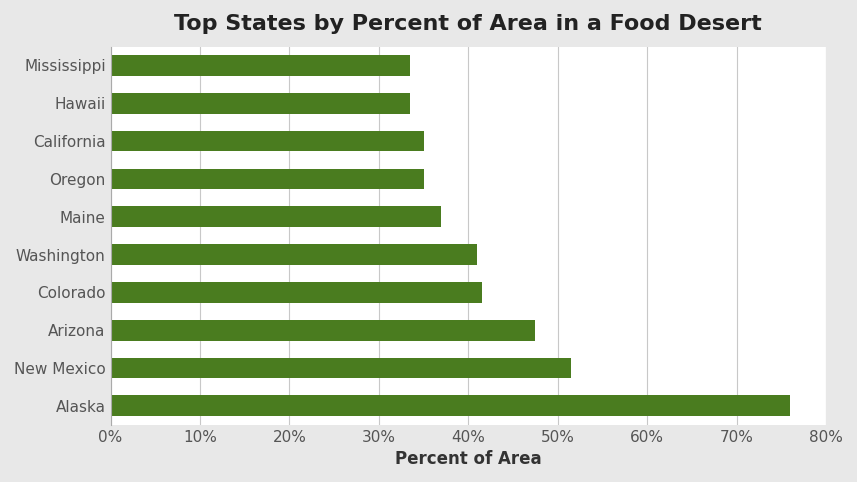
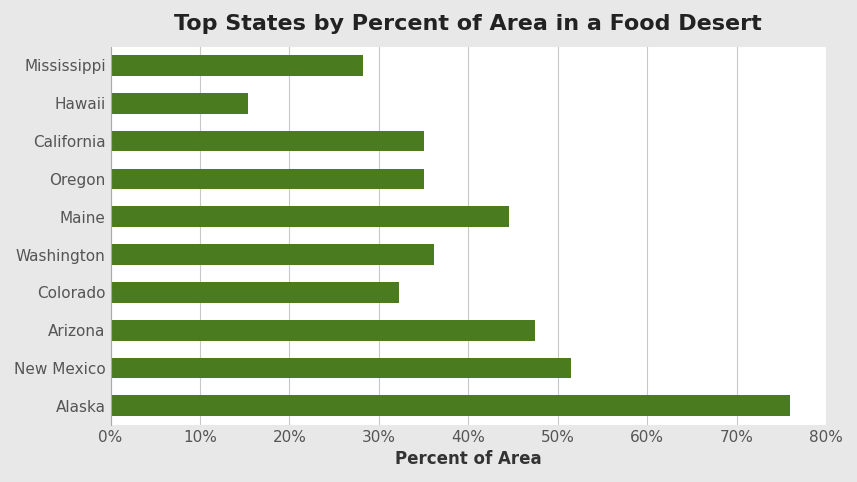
Mississippi: 33.5% -> 28.2%
Hawaii: 33.5% -> 15.4%
Maine: 37.0% -> 44.6%
Washington: 41.0% -> 36.2%
Colorado: 41.5% -> 32.2%
